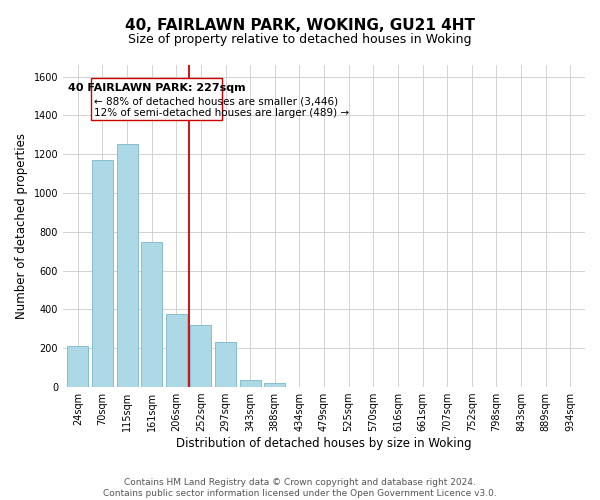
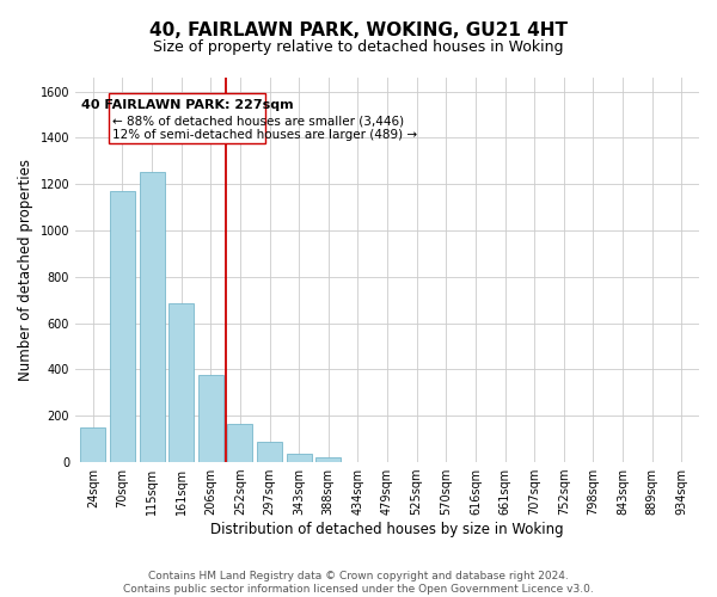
24sqm: 210 -> 150
161sqm: 750 -> 690
252sqm: 320 -> 160
297sqm: 230 -> 90
